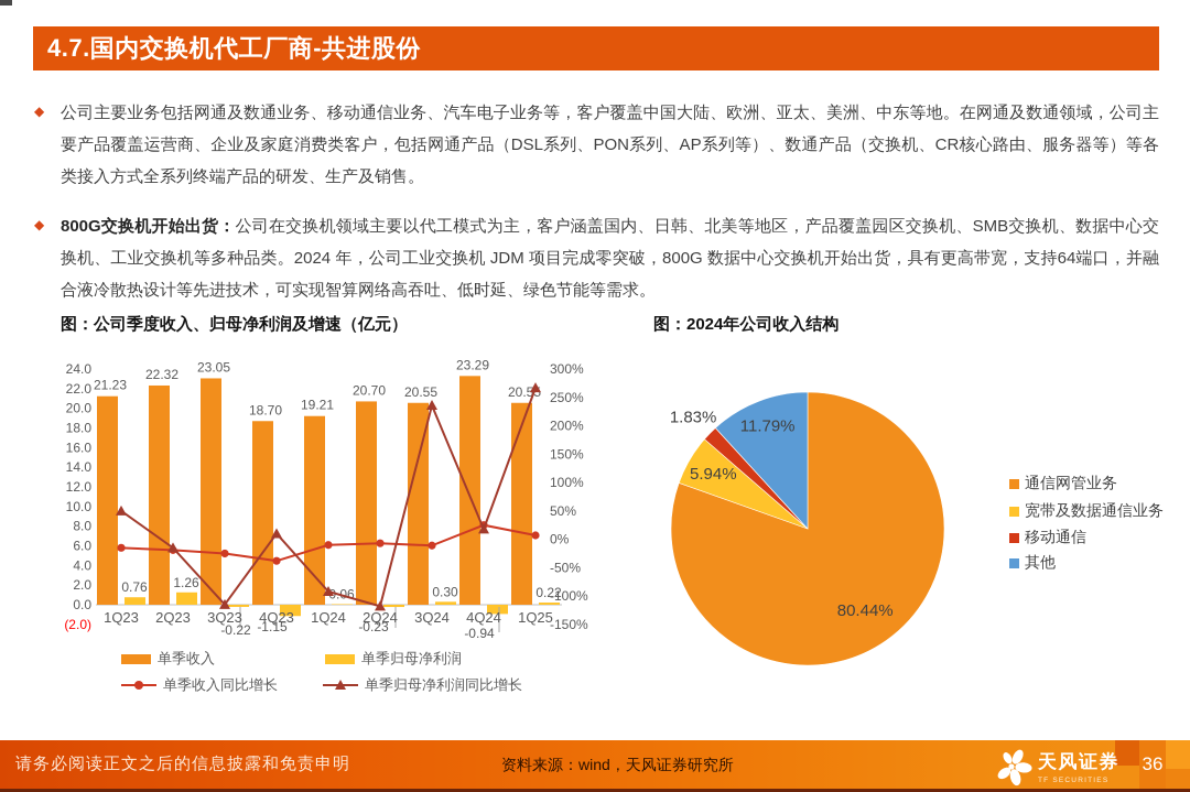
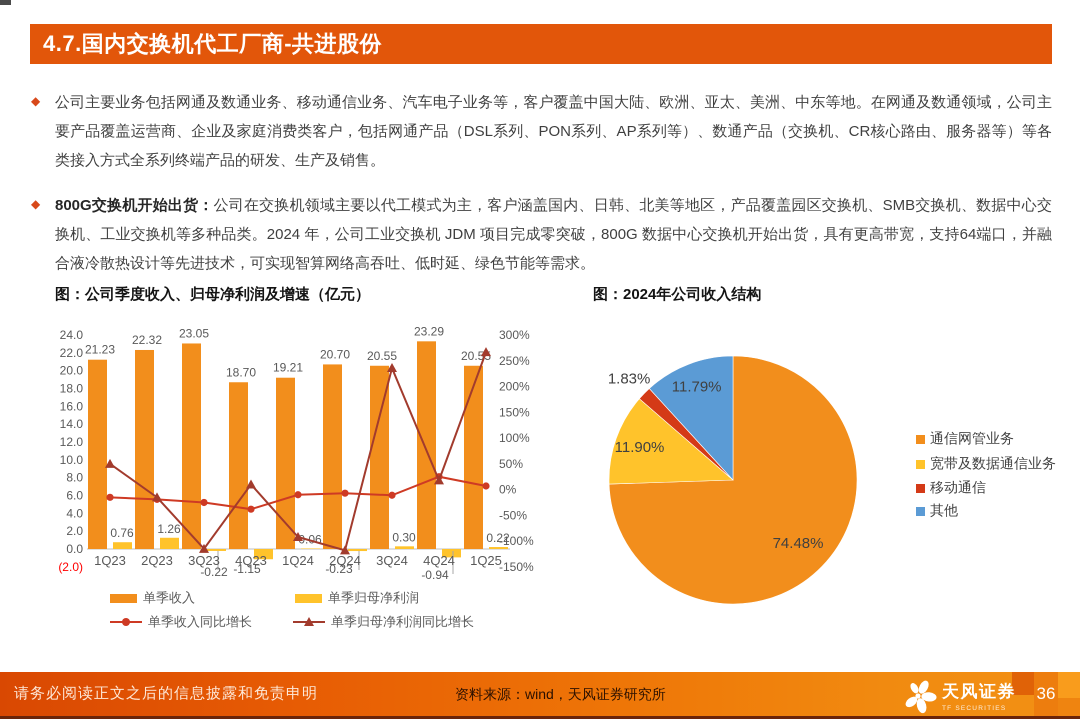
图：2024年公司收入结构/通信网管业务: 80.44% -> 74.48%
图：2024年公司收入结构/宽带及数据通信业务: 5.94% -> 11.90%
